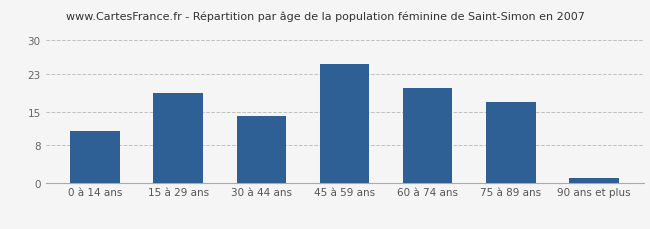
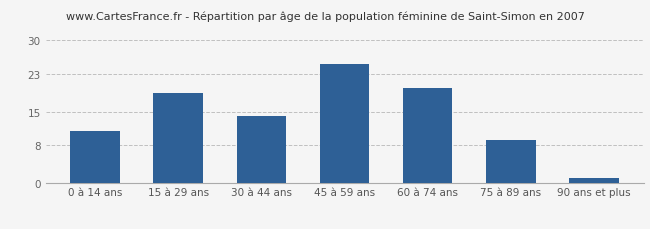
75 à 89 ans: 17 -> 9
